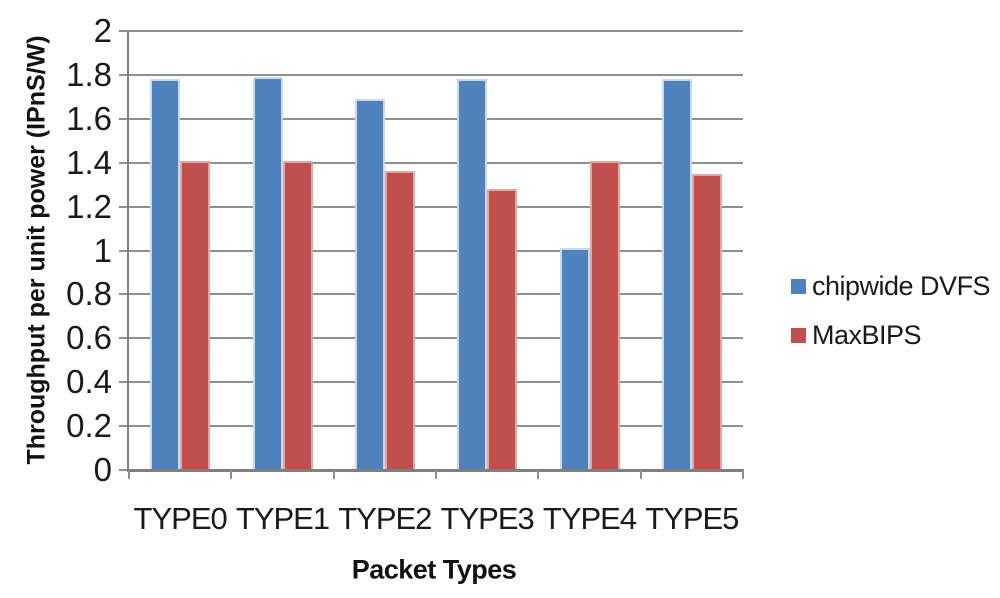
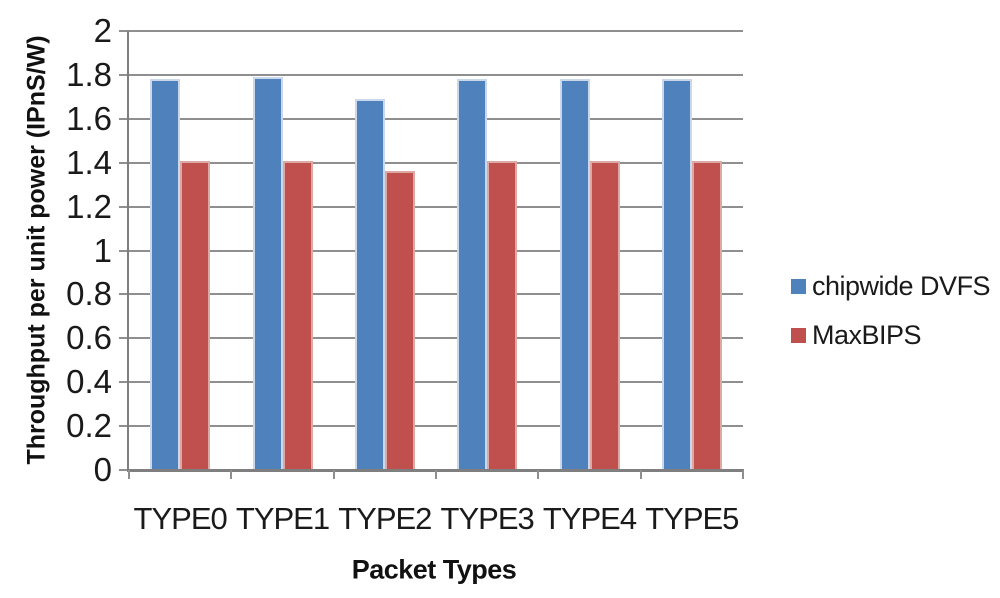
MaxBIPS/TYPE3: 1.28 -> 1.41
chipwide DVFS/TYPE4: 1.01 -> 1.78
MaxBIPS/TYPE5: 1.35 -> 1.41
